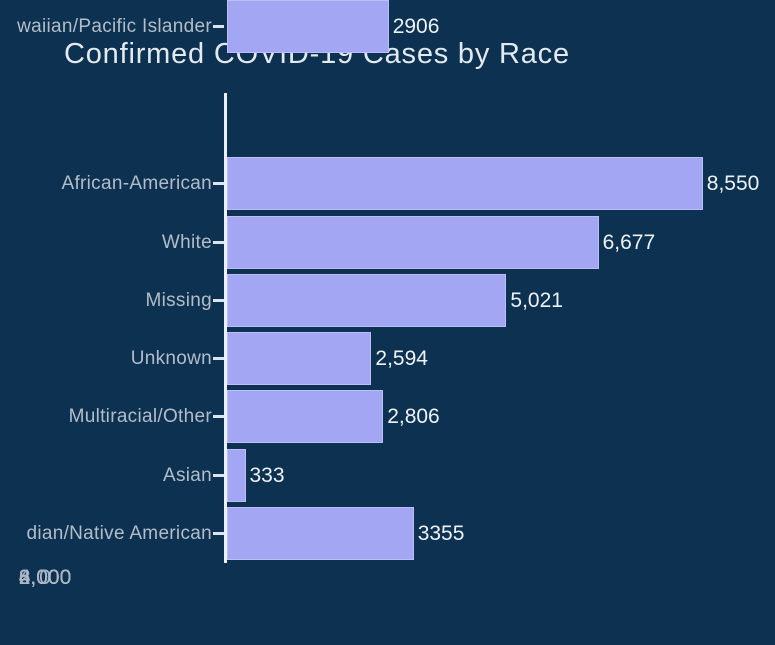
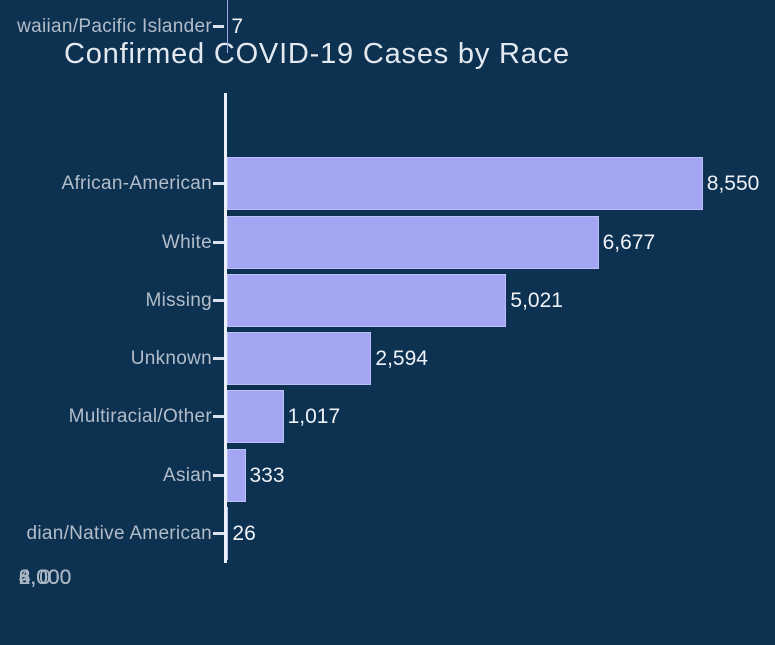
Multiracial/Other: 2,806 -> 1,017
dian/Native American: 3355 -> 26
waiian/Pacific Islander: 2906 -> 7
